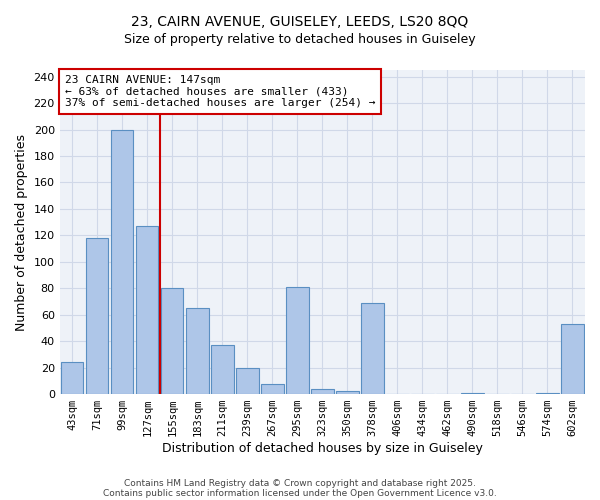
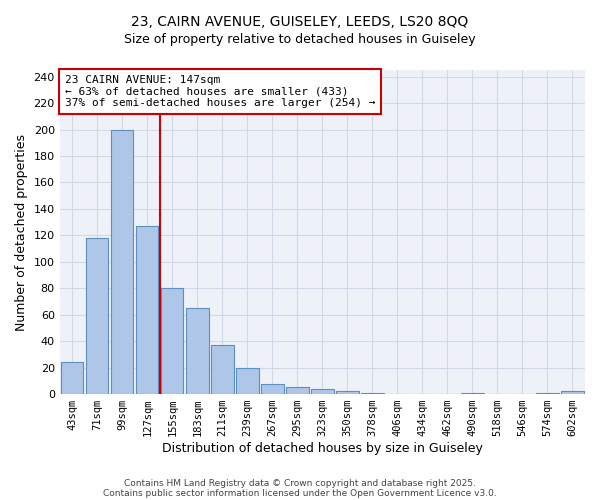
295sqm: 81 -> 5
378sqm: 69 -> 1
602sqm: 53 -> 2
